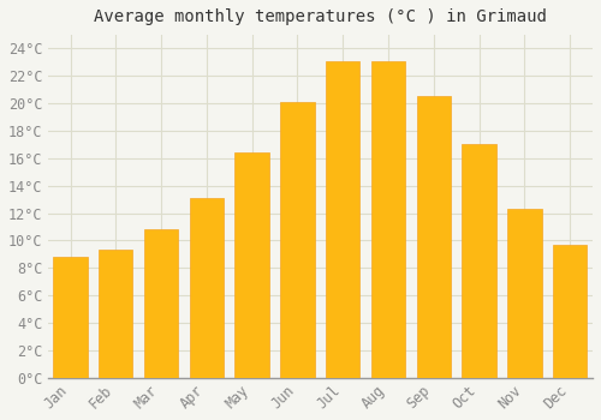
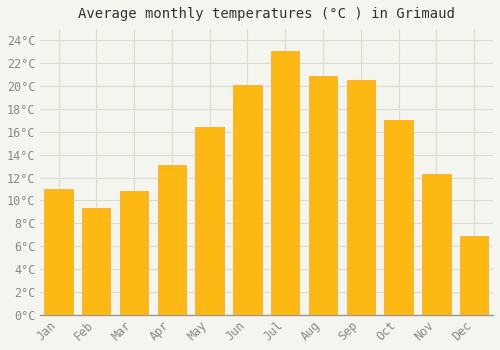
Jan: 8.8°C -> 11.0°C
Aug: 23.1°C -> 20.9°C
Dec: 9.7°C -> 6.9°C
